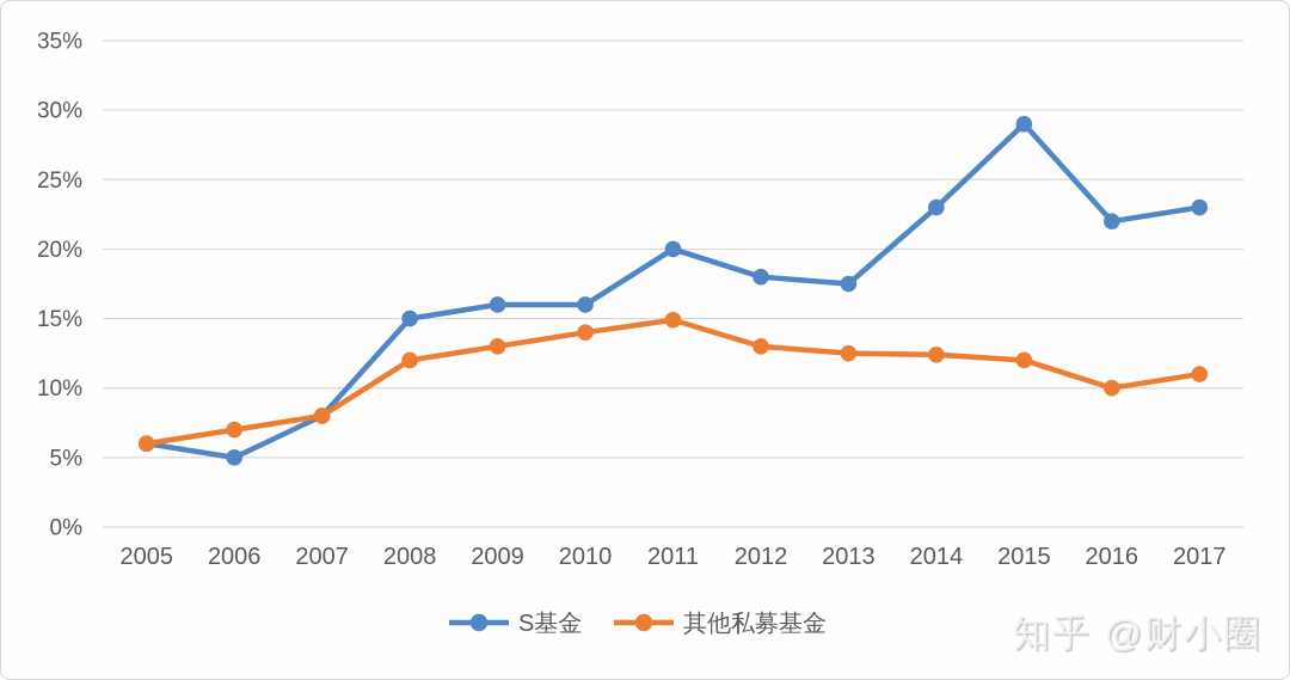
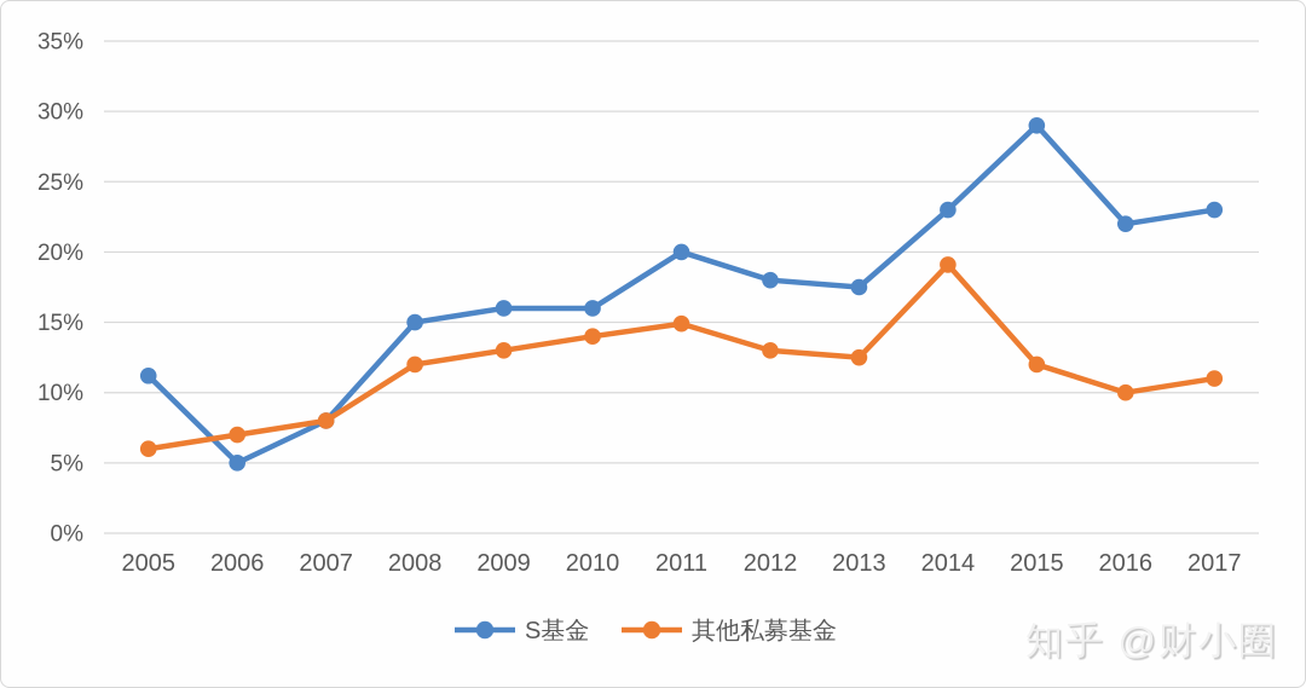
S基金/2005: 6.0% -> 11.2%
其他私募基金/2014: 12.4% -> 19.1%
